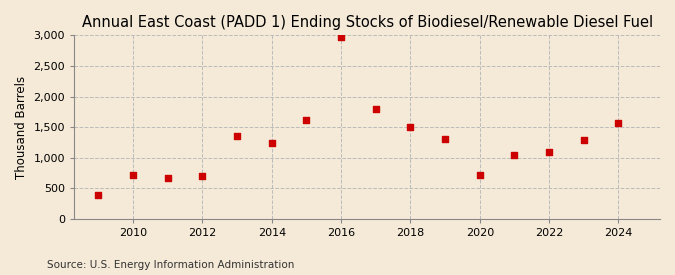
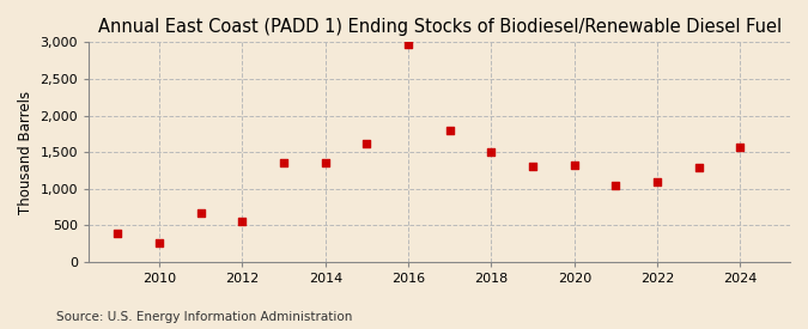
2010: 720 -> 260
2012: 700 -> 560
2014: 1,240 -> 1,350
2020: 720 -> 1,330
